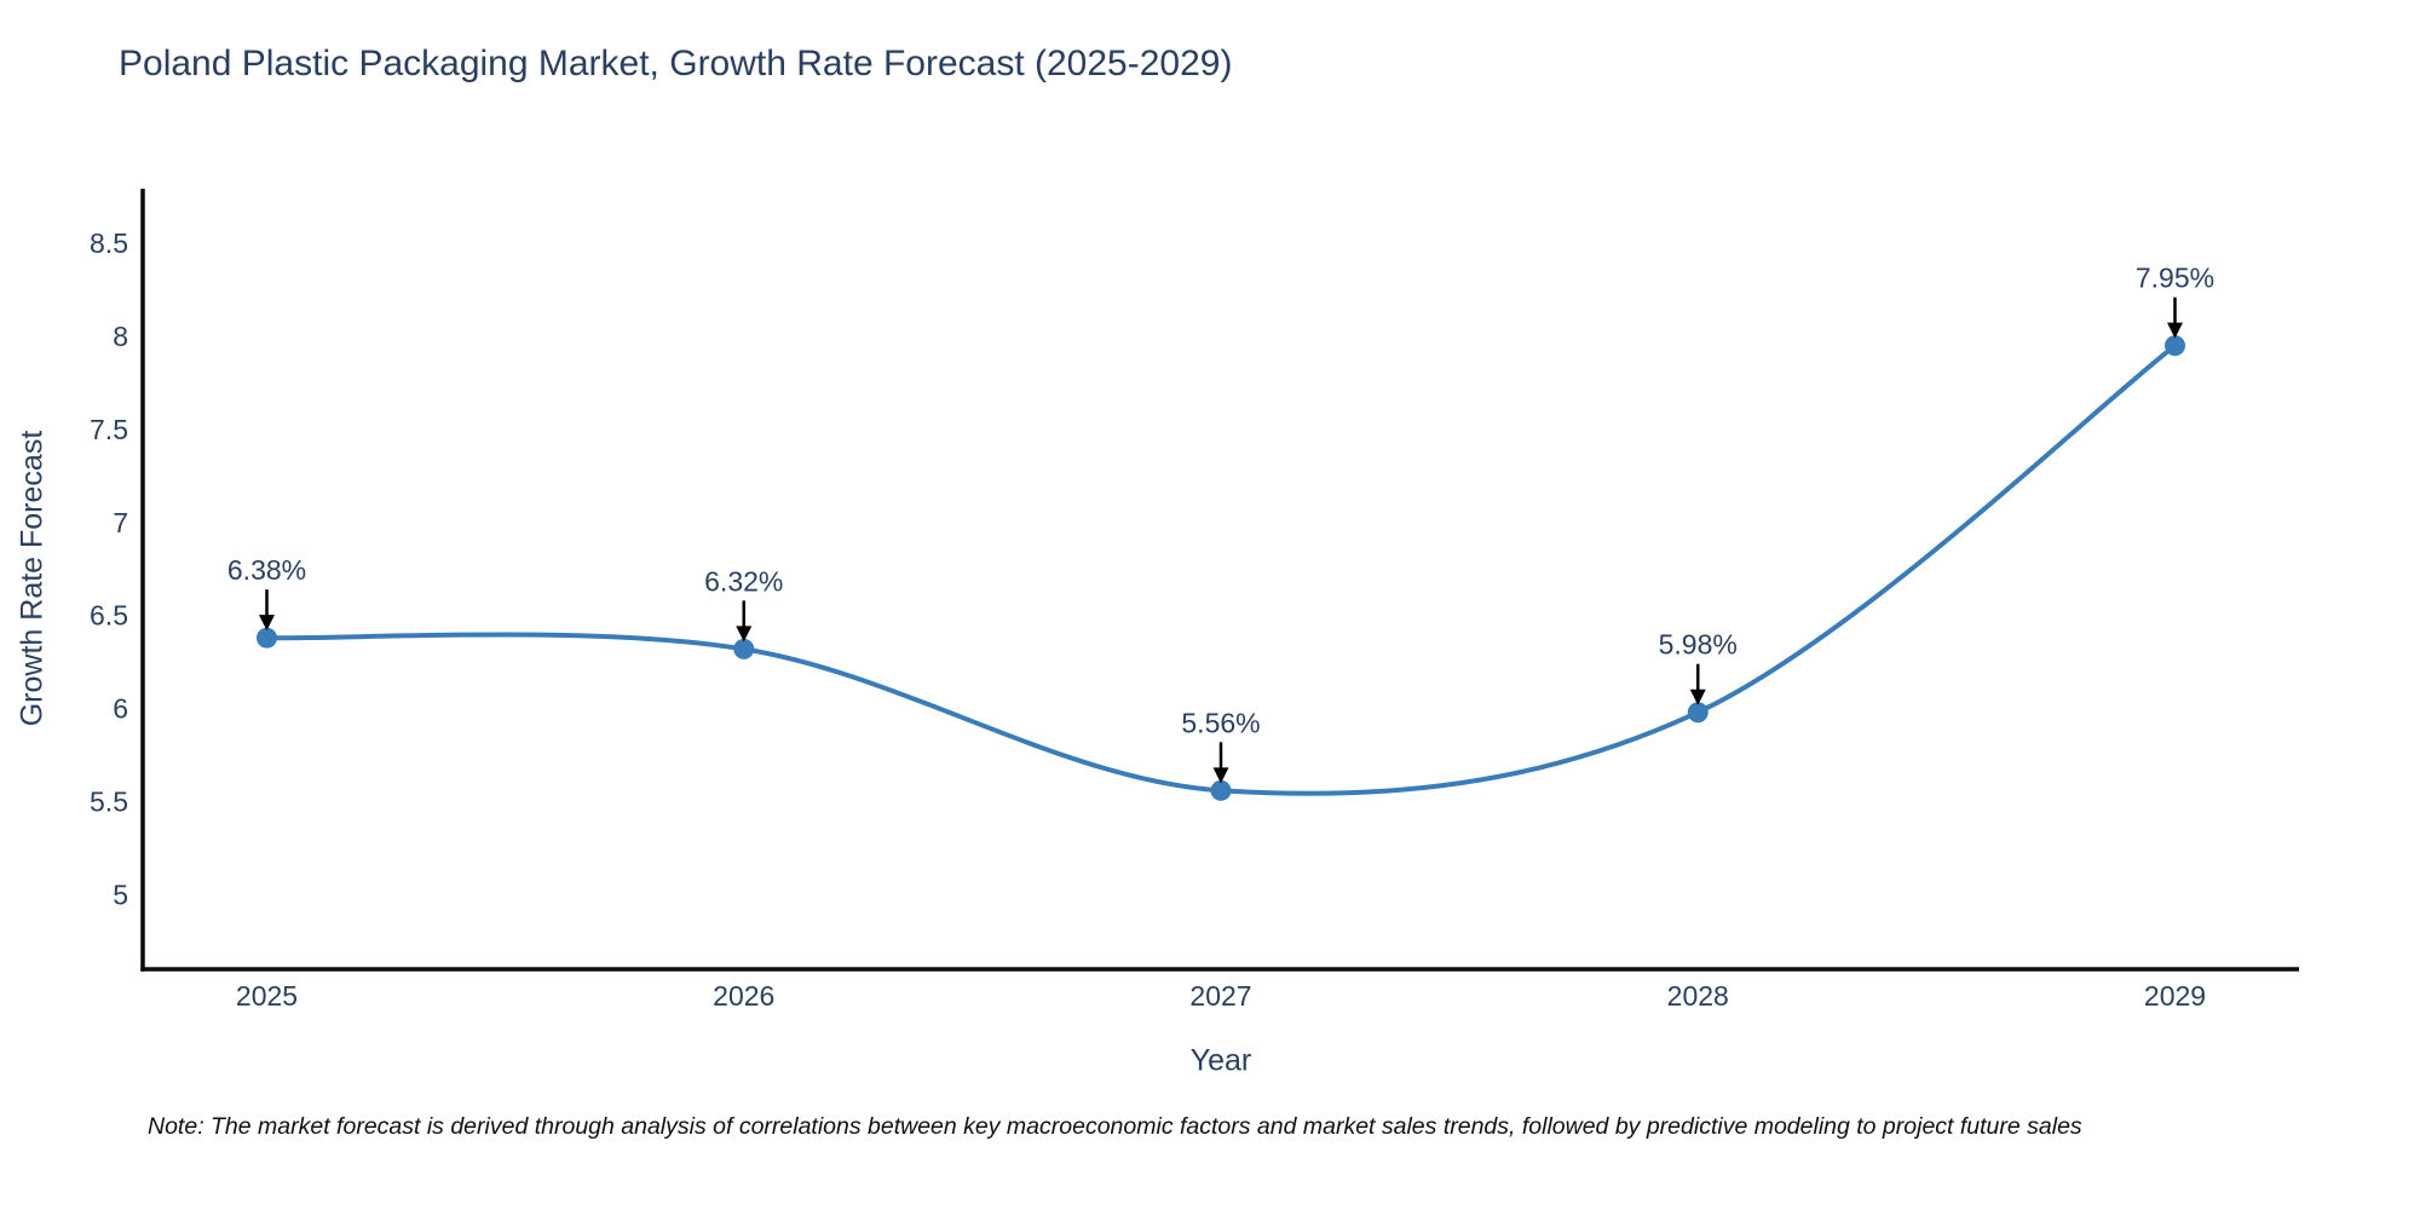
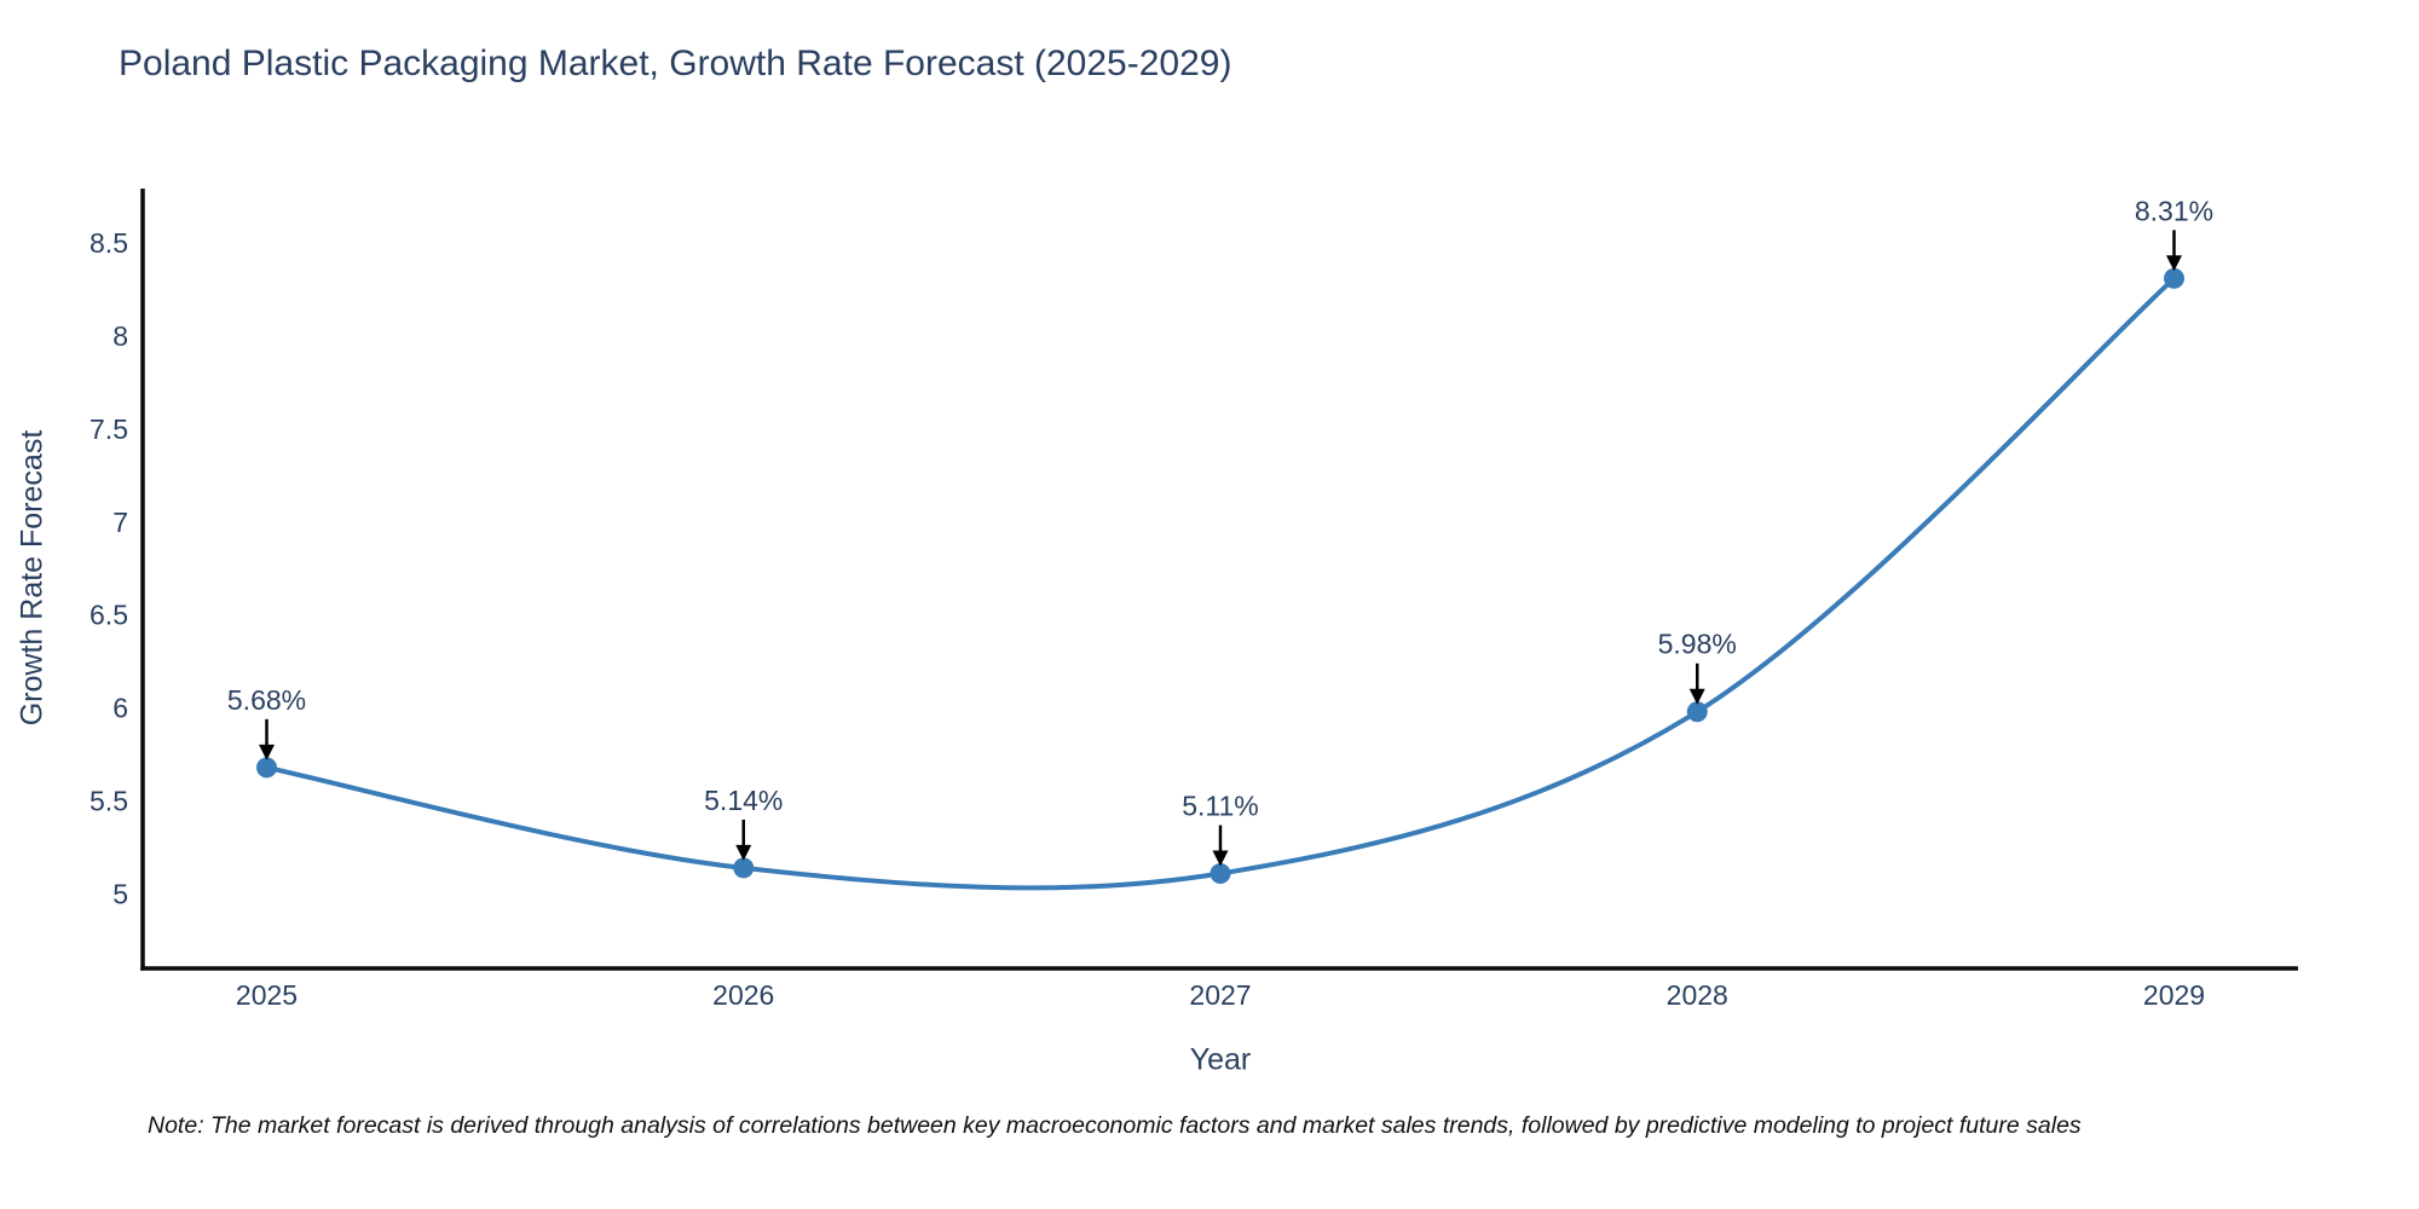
2025: 6.38% -> 5.68%
2026: 6.32% -> 5.14%
2027: 5.56% -> 5.11%
2029: 7.95% -> 8.31%
